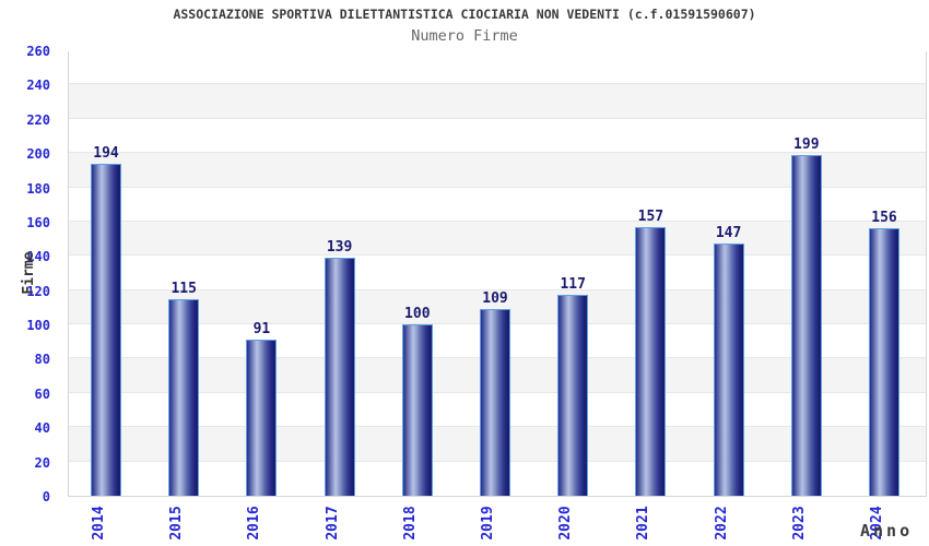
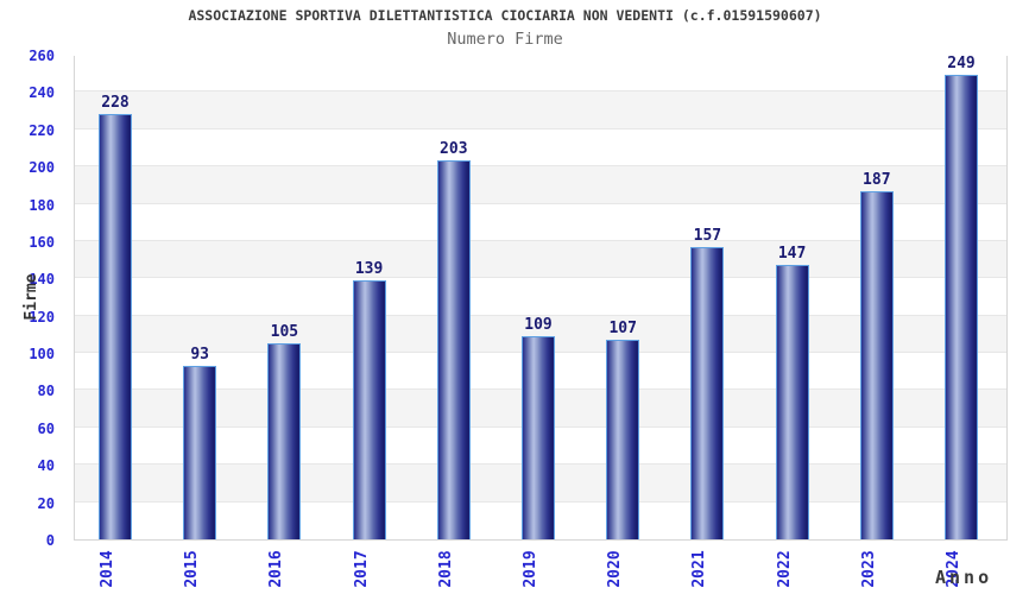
2014: 194 -> 228
2015: 115 -> 93
2016: 91 -> 105
2018: 100 -> 203
2020: 117 -> 107
2023: 199 -> 187
2024: 156 -> 249
